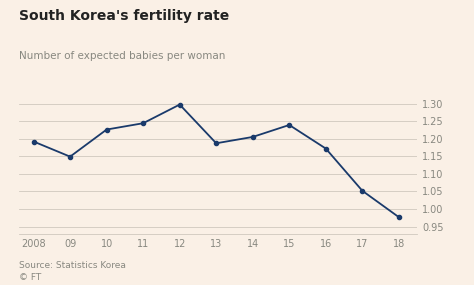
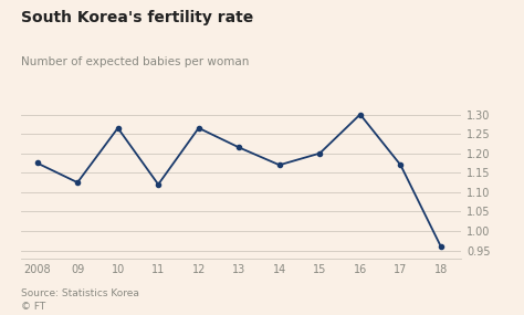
2008: 1.192 -> 1.175
09: 1.149 -> 1.125
10: 1.226 -> 1.265
11: 1.244 -> 1.120
12: 1.297 -> 1.265
13: 1.187 -> 1.215
14: 1.205 -> 1.170
15: 1.239 -> 1.200
16: 1.172 -> 1.300
17: 1.052 -> 1.170
18: 0.977 -> 0.960
